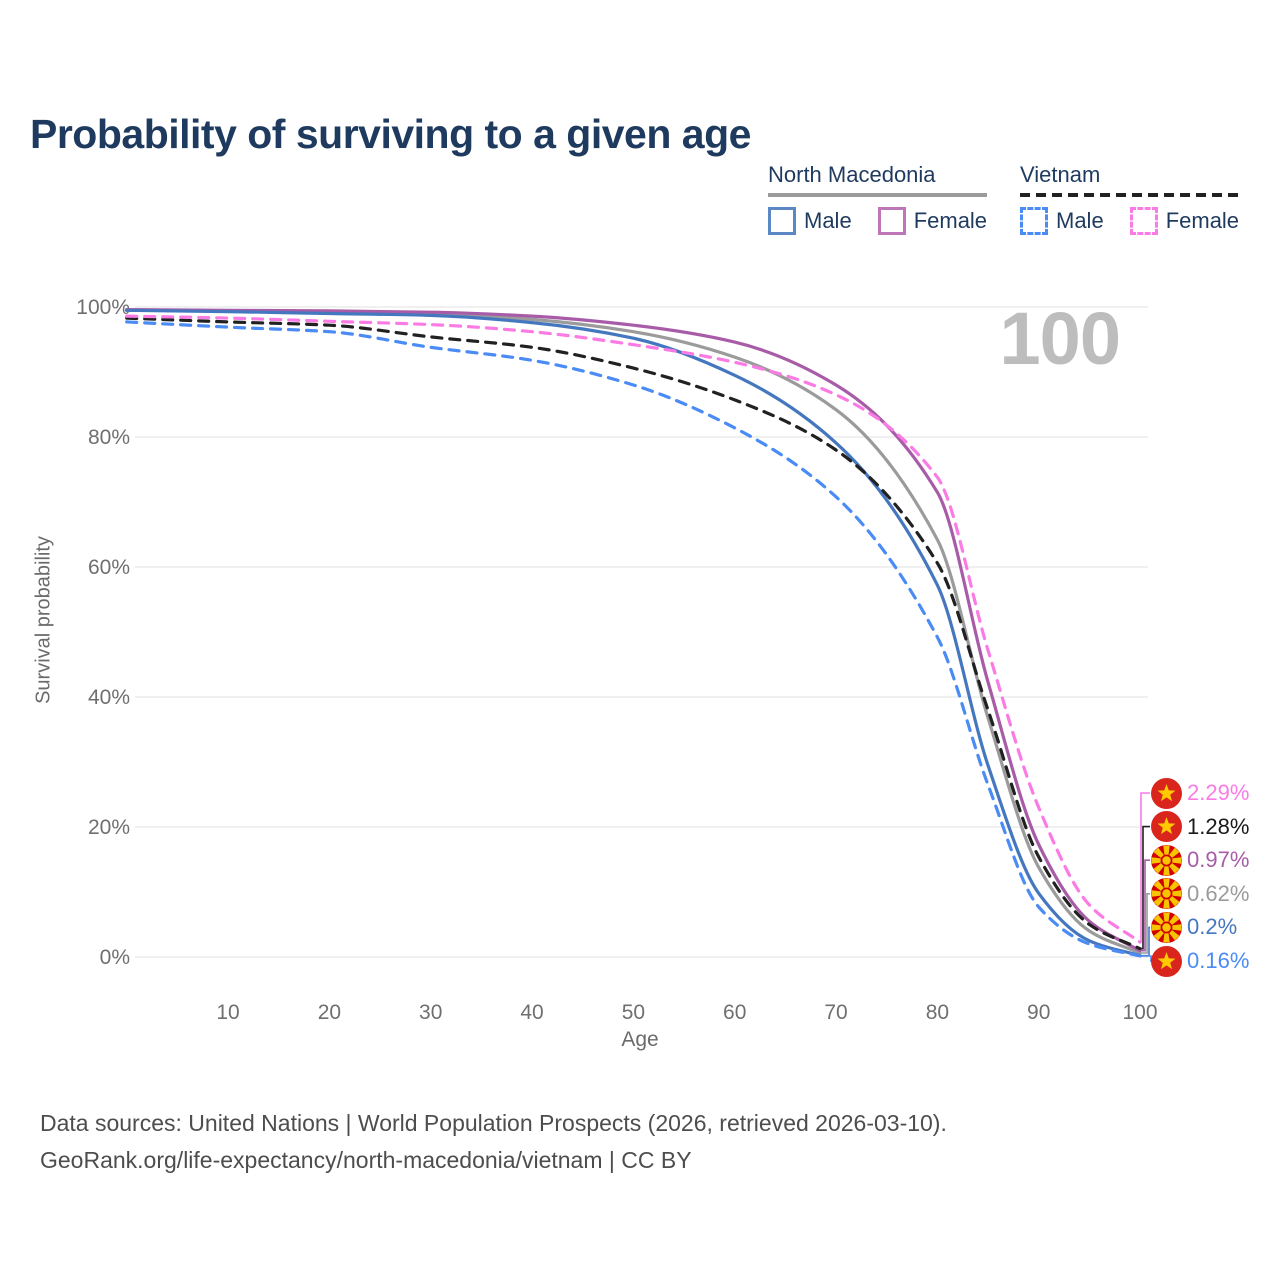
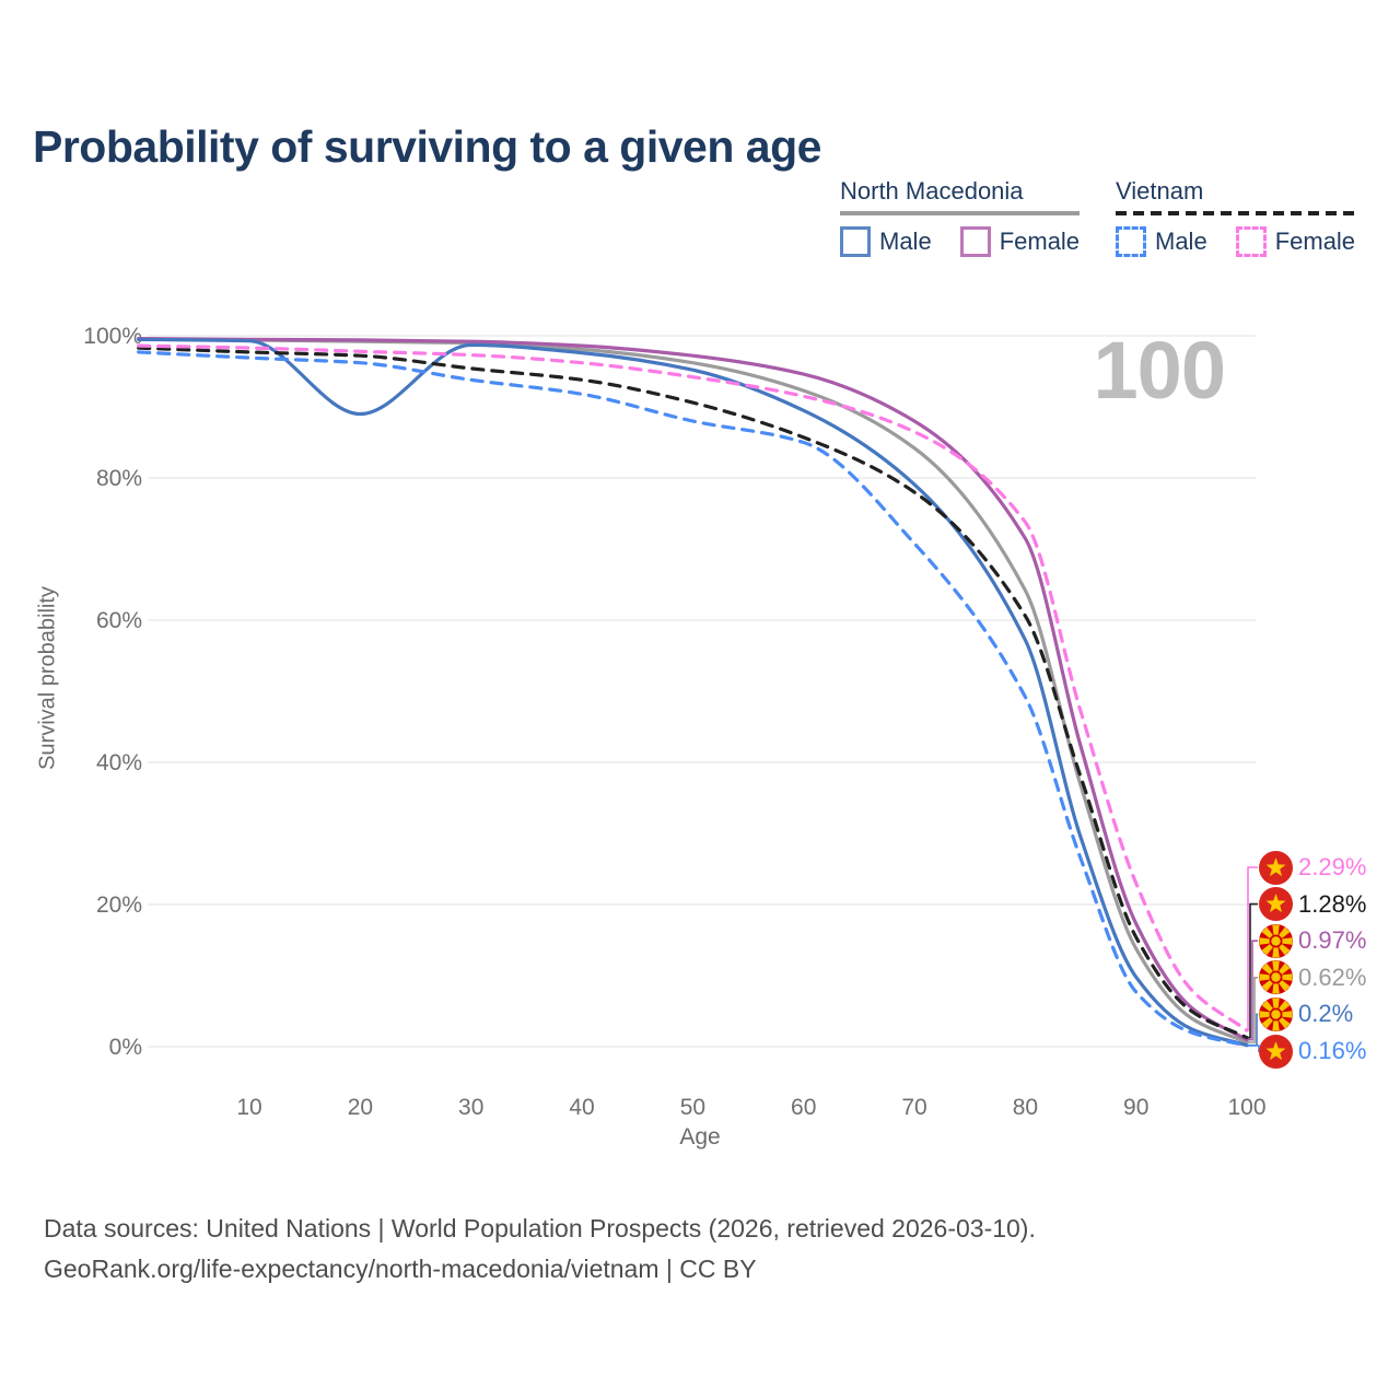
North Macedonia Male/20: 99% -> 89%
Vietnam Male/60: 81% -> 85%
